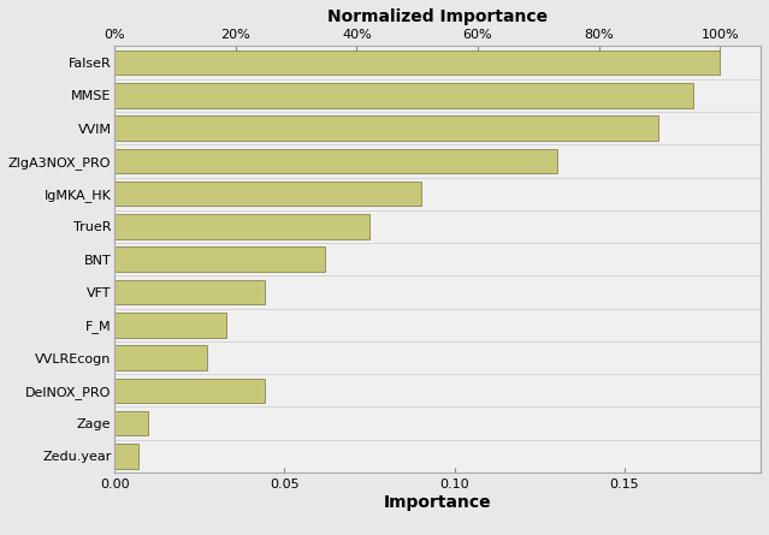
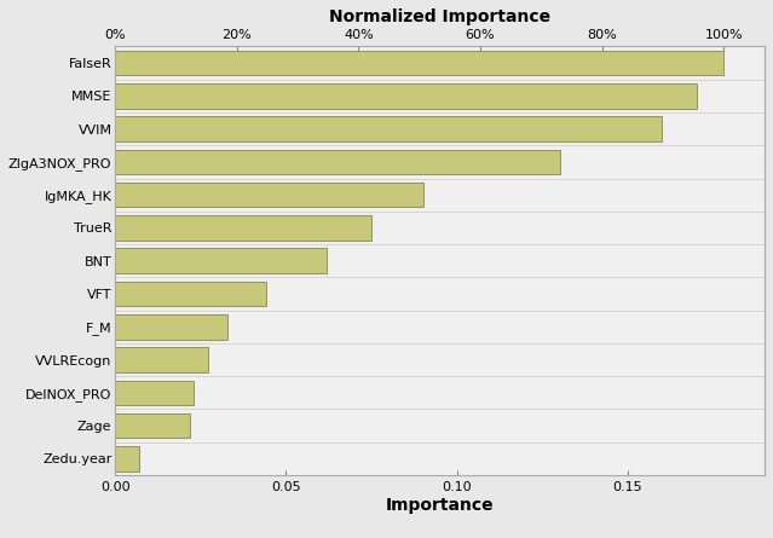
DelNOX_PRO: 0.044 -> 0.023
Zage: 0.010 -> 0.022
